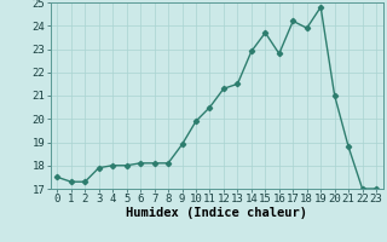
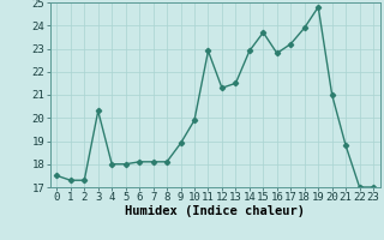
3: 17.9 -> 20.3
11: 20.5 -> 22.9
17: 24.2 -> 23.2
